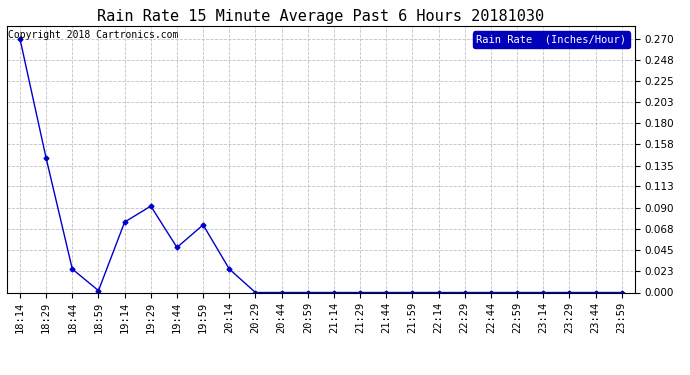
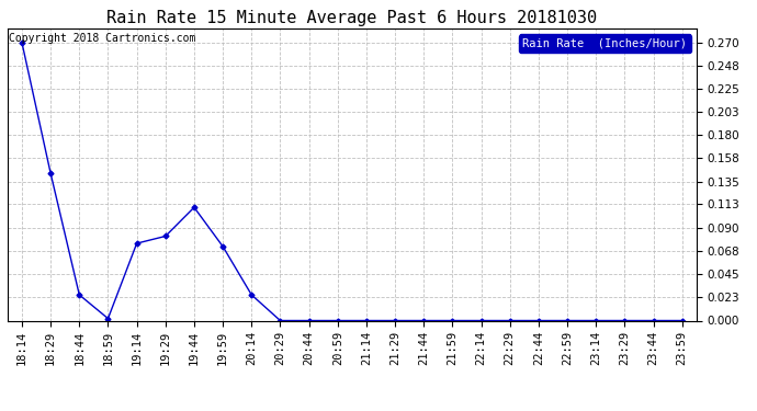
19:29: 0.092 -> 0.082
19:44: 0.048 -> 0.110
